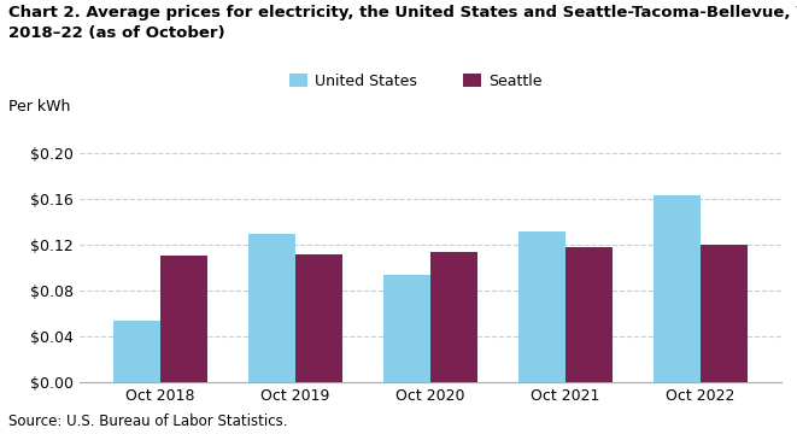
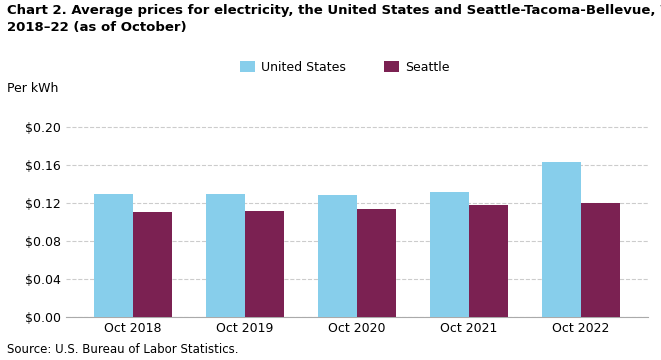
United States/Oct 2018: $0.054 -> $0.130
United States/Oct 2020: $0.094 -> $0.129
